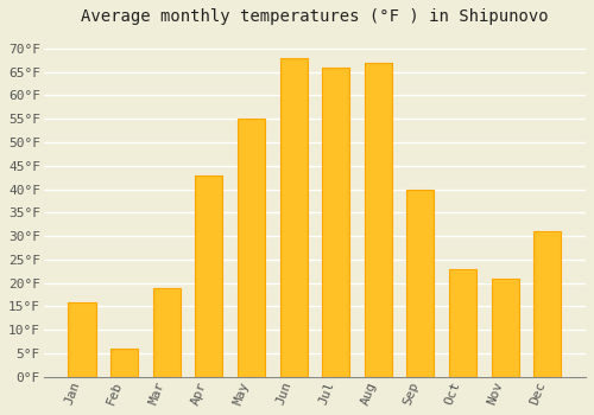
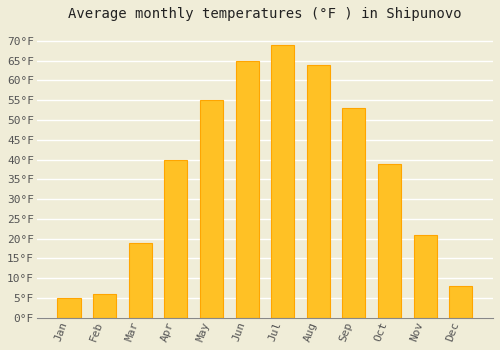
Jan: 16°F -> 5°F
Apr: 43°F -> 40°F
Jun: 68°F -> 65°F
Jul: 66°F -> 69°F
Aug: 67°F -> 64°F
Sep: 40°F -> 53°F
Oct: 23°F -> 39°F
Dec: 31°F -> 8°F
